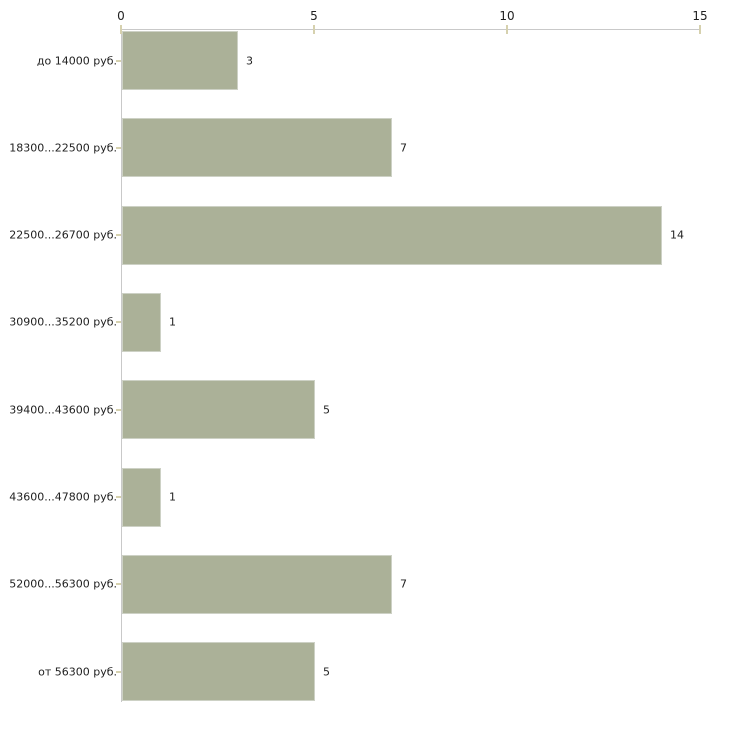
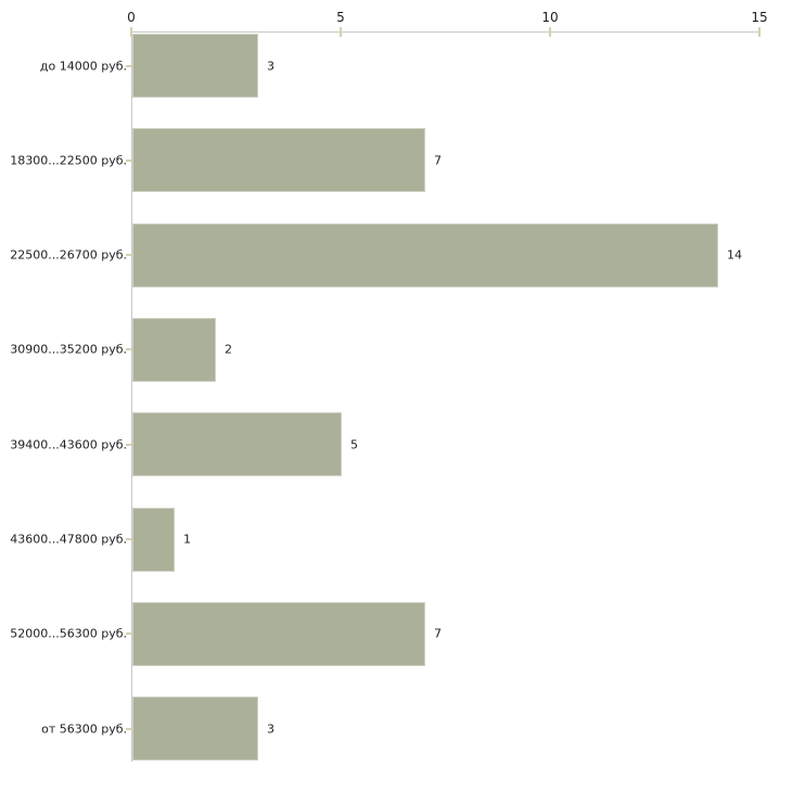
30900...35200 руб.: 1 -> 2
от 56300 руб.: 5 -> 3
